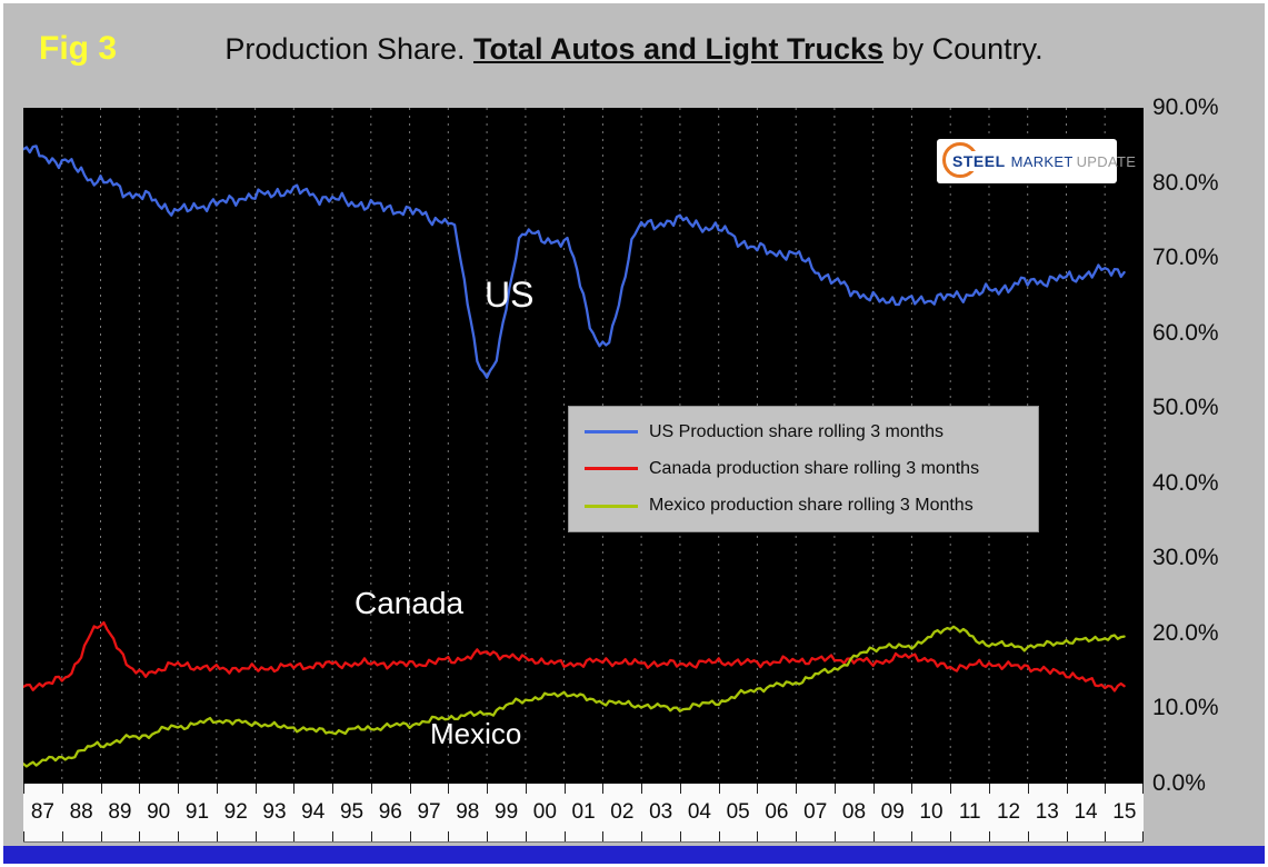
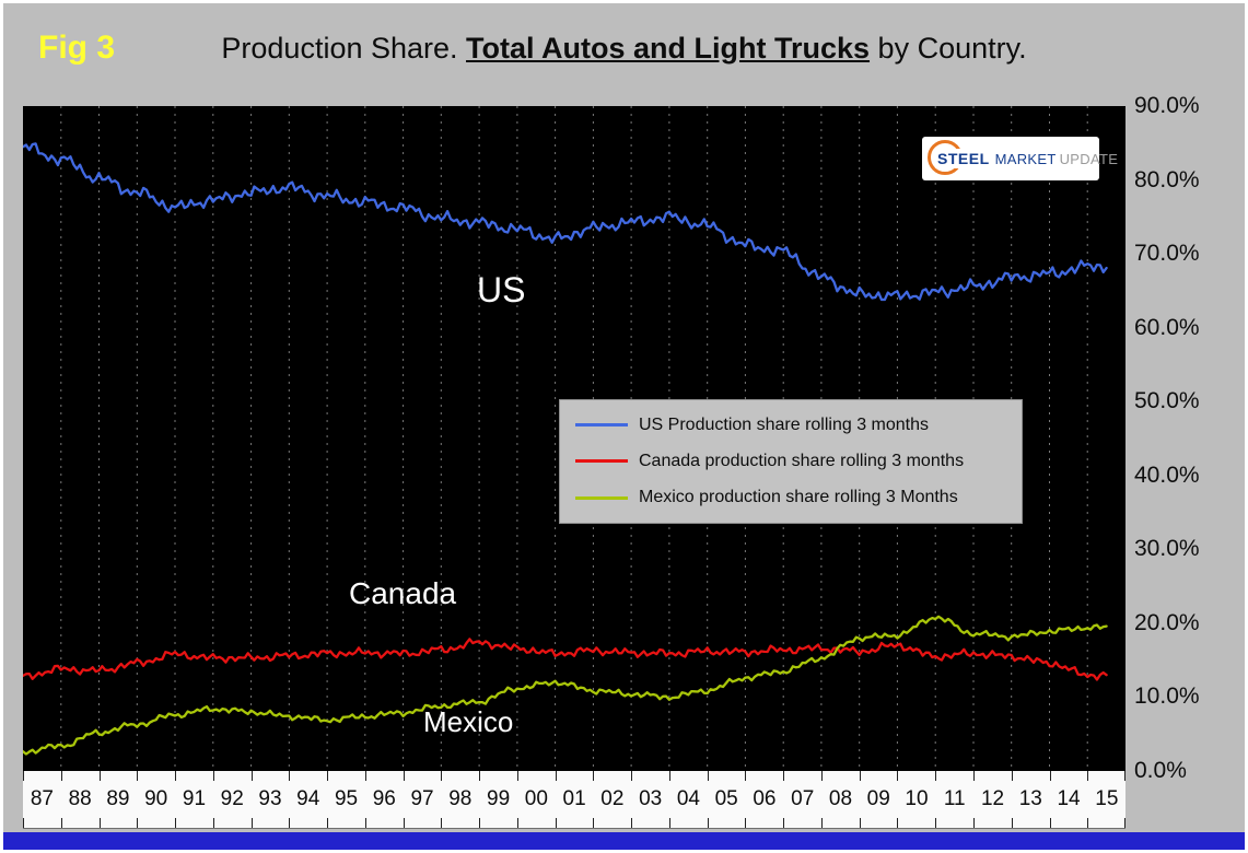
Canada production share rolling 3 months/89: 21% -> 14%
US Production share rolling 3 months/99: 54% -> 74%
US Production share rolling 3 months/02: 58% -> 74%
